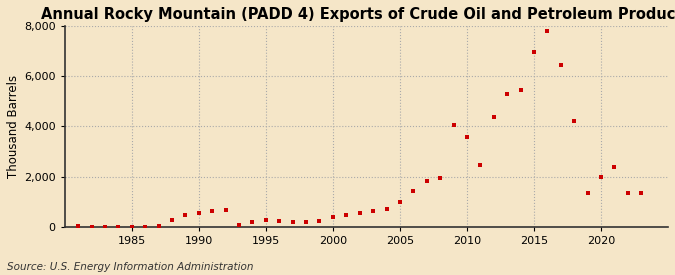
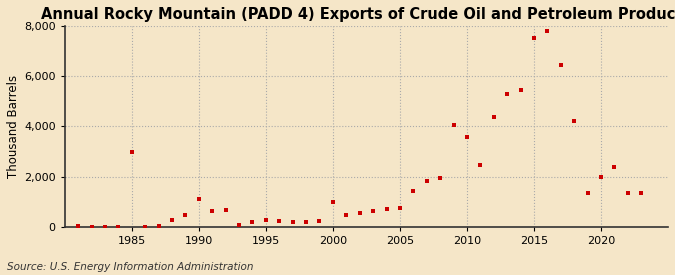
1985: 20 -> 3,000
1990: 550 -> 1,100
2000: 380 -> 1,000
2005: 1,000 -> 750
2015: 6,980 -> 7,500
